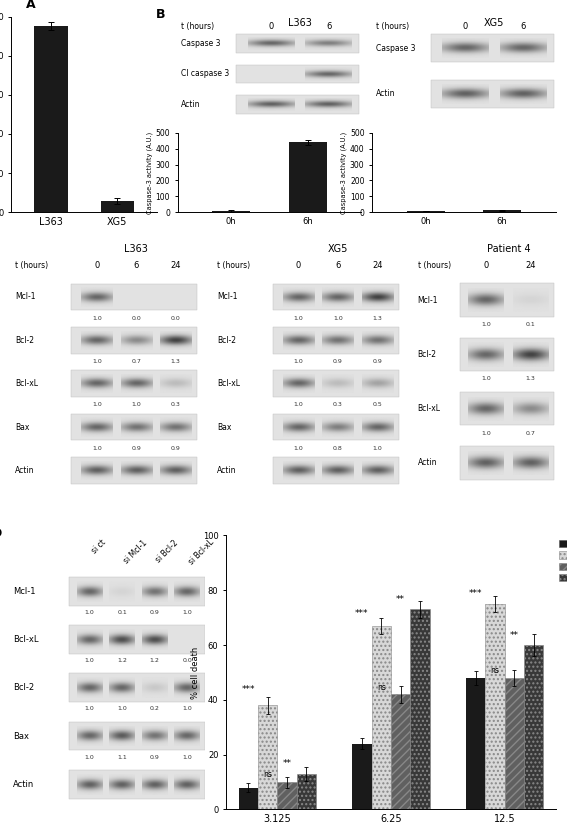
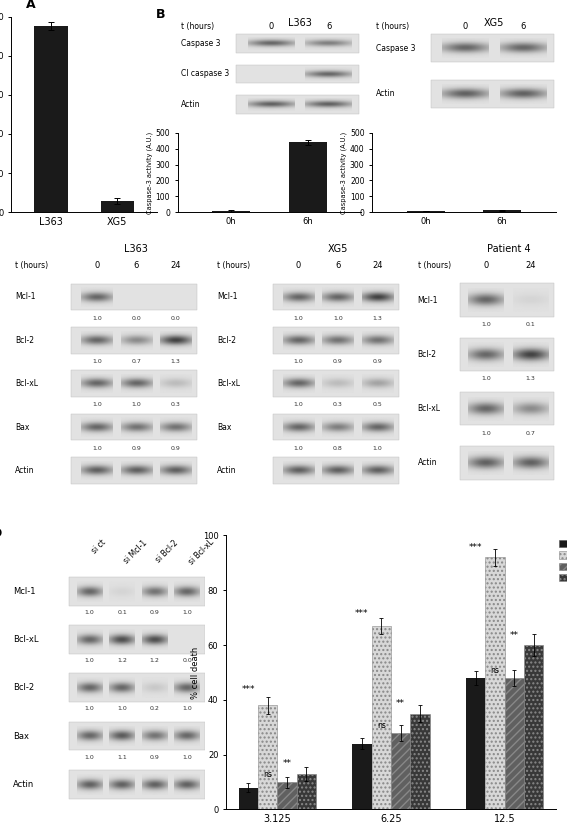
si Bcl-2/6.25: 42 -> 28
si Bcl-xL/6.25: 73 -> 35
si Mcl-1/12.5: 75 -> 92
